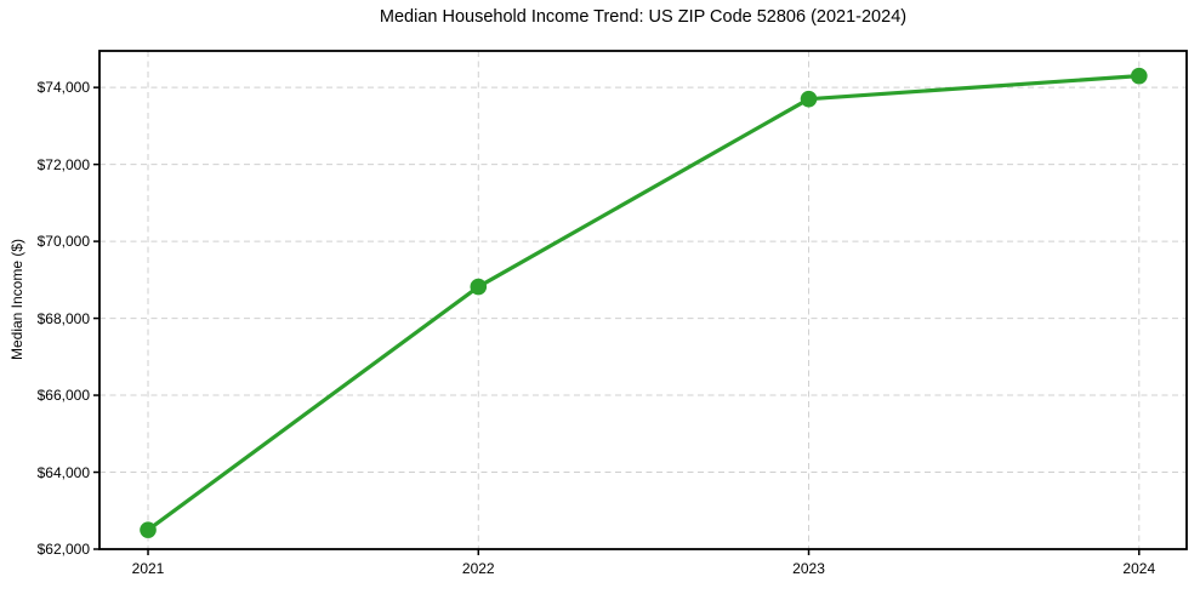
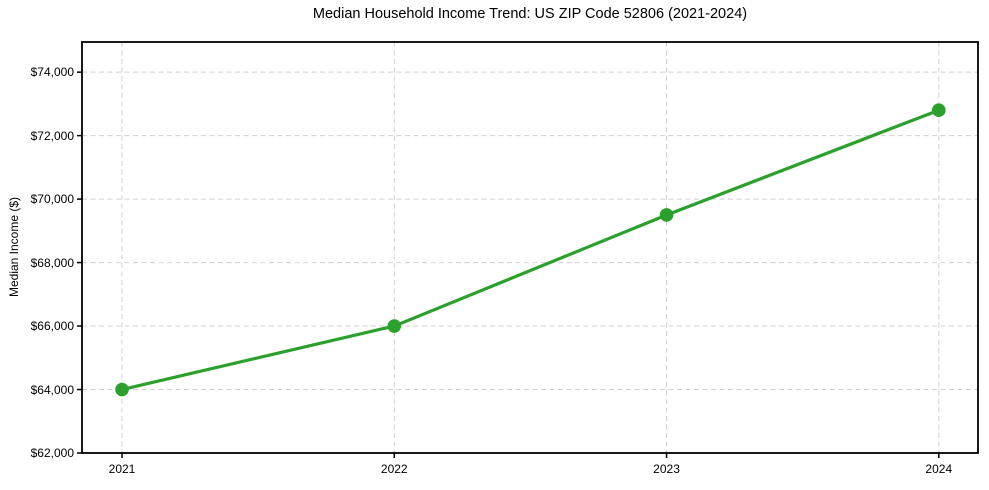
2021: $62500 -> $64000
2022: $68800 -> $66000
2023: $73700 -> $69500
2024: $74300 -> $72800
